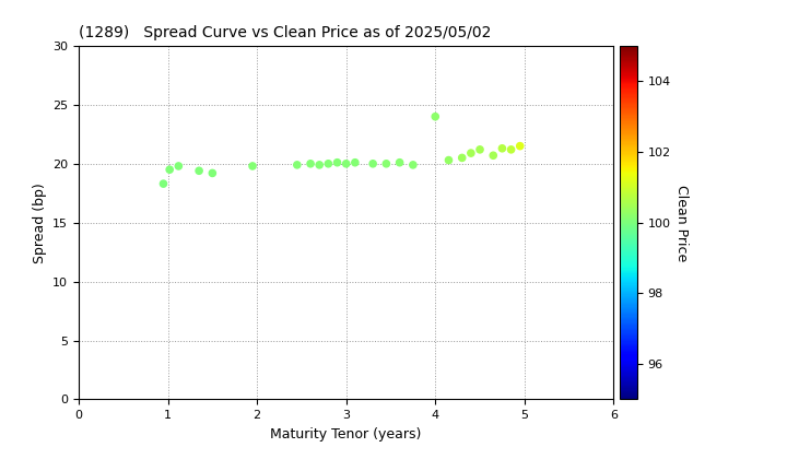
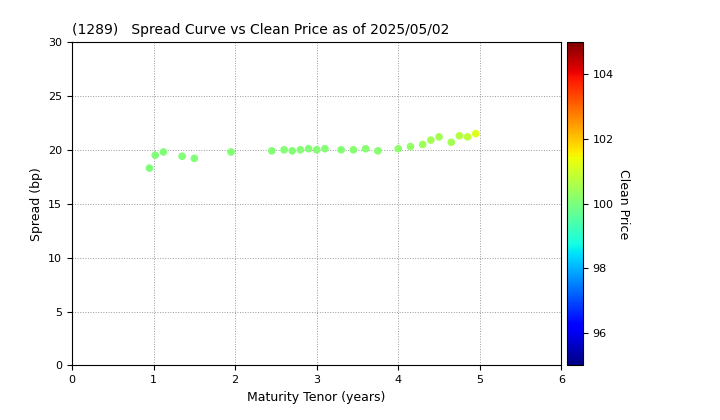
4: 24.0 -> 20.1
